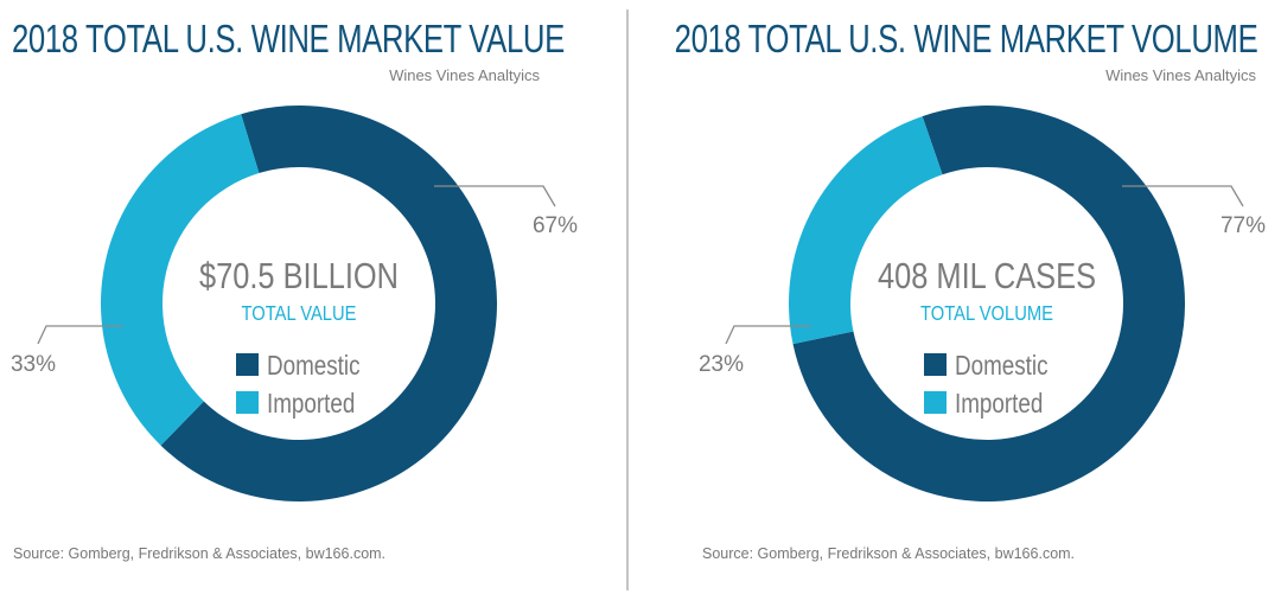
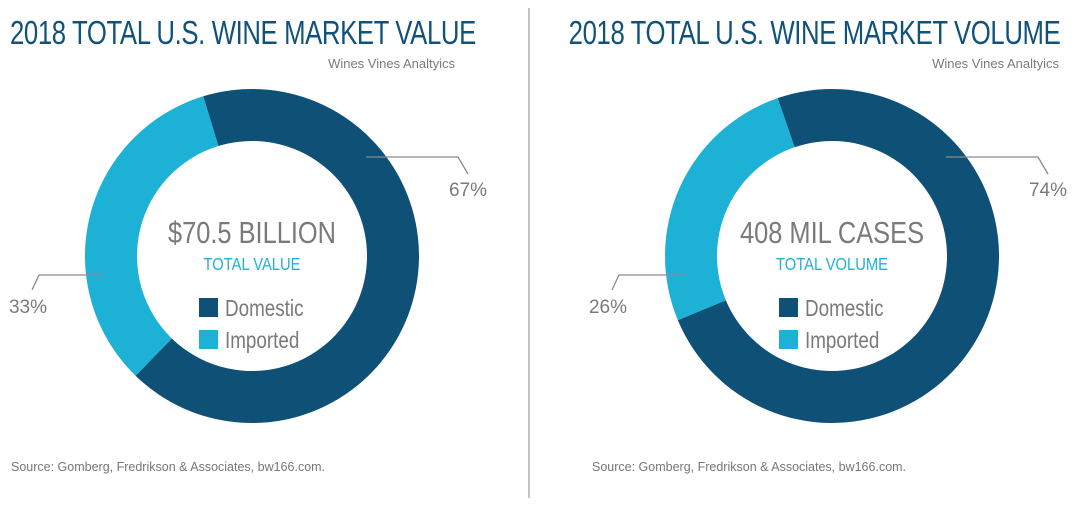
2018 TOTAL U.S. WINE MARKET VOLUME/Domestic: 77% -> 74%
2018 TOTAL U.S. WINE MARKET VOLUME/Imported: 23% -> 26%
